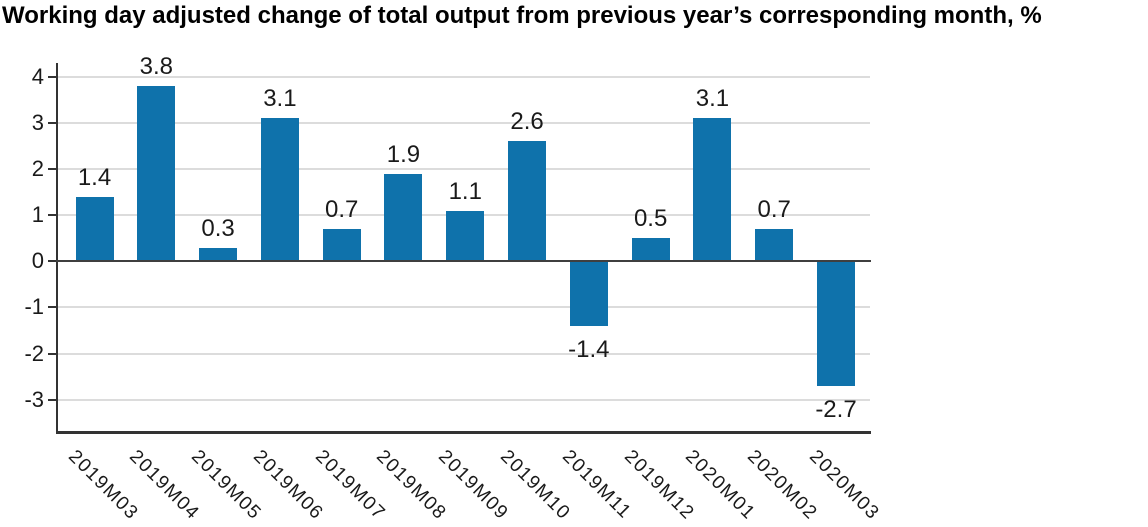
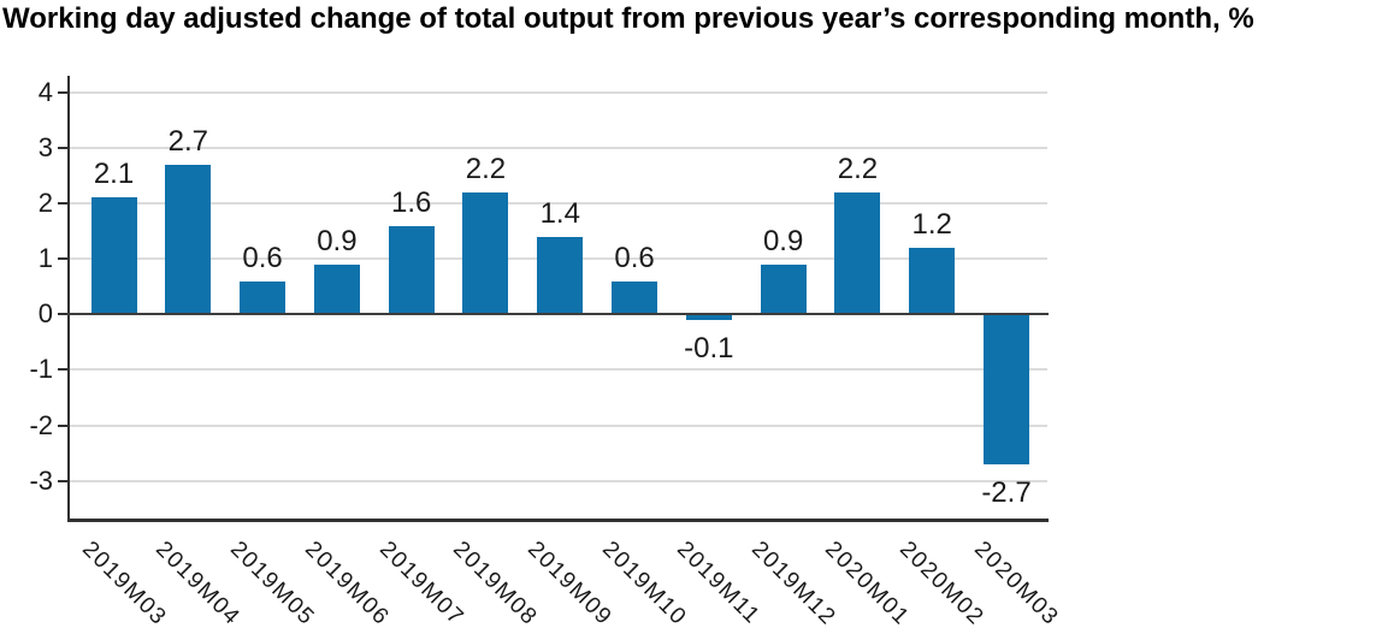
2019M03: 1.4 -> 2.1
2019M04: 3.8 -> 2.7
2019M05: 0.3 -> 0.6
2019M06: 3.1 -> 0.9
2019M07: 0.7 -> 1.6
2019M08: 1.9 -> 2.2
2019M09: 1.1 -> 1.4
2019M10: 2.6 -> 0.6
2019M11: -1.4 -> -0.1
2019M12: 0.5 -> 0.9
2020M01: 3.1 -> 2.2
2020M02: 0.7 -> 1.2
